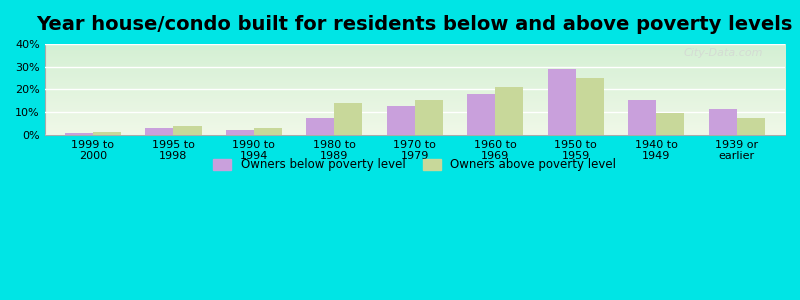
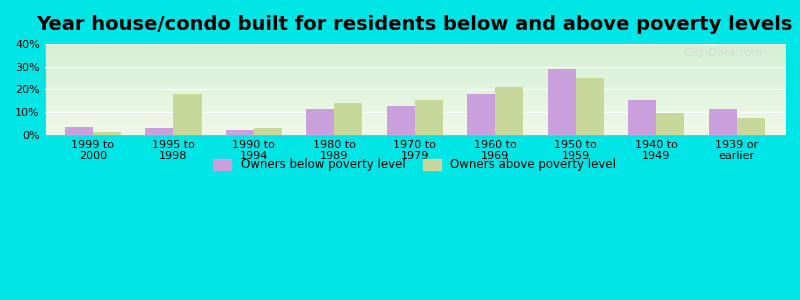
Owners below poverty level/1999 to 2000: 1.0% -> 3.5%
Owners above poverty level/1995 to 1998: 3.8% -> 18.0%
Owners below poverty level/1980 to 1989: 7.5% -> 11.5%
